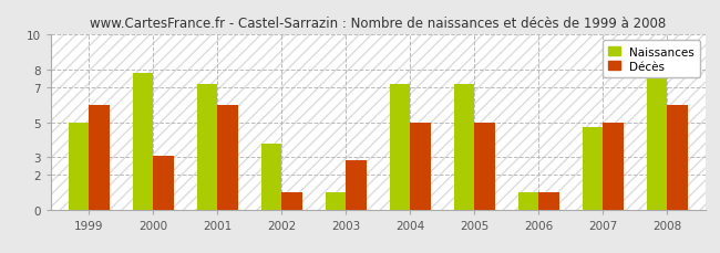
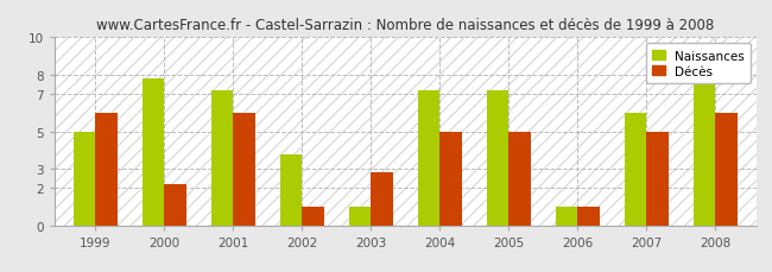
Décès/2000: 3.1 -> 2.2
Naissances/2007: 4.7 -> 6.0
